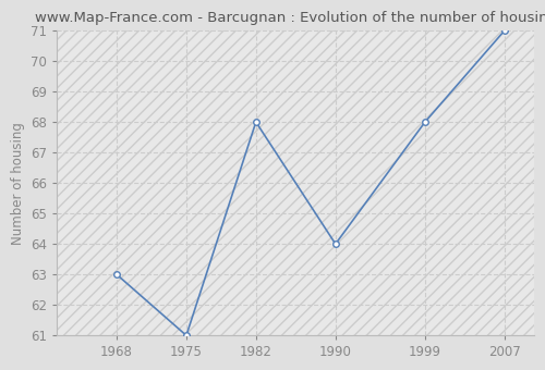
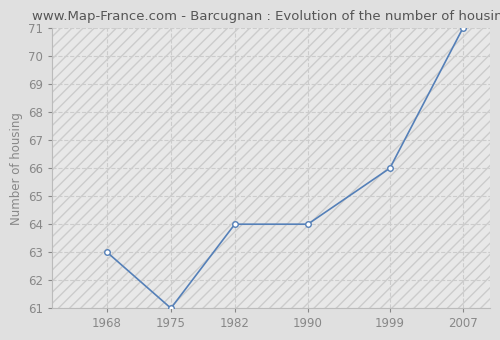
1982: 68 -> 64
1999: 68 -> 66
